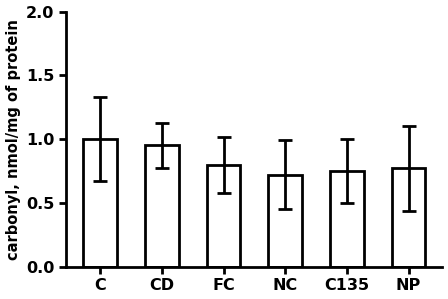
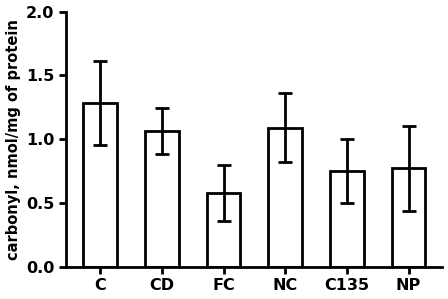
C: 1.00 -> 1.28
CD: 0.95 -> 1.06
FC: 0.80 -> 0.58
NC: 0.72 -> 1.09
